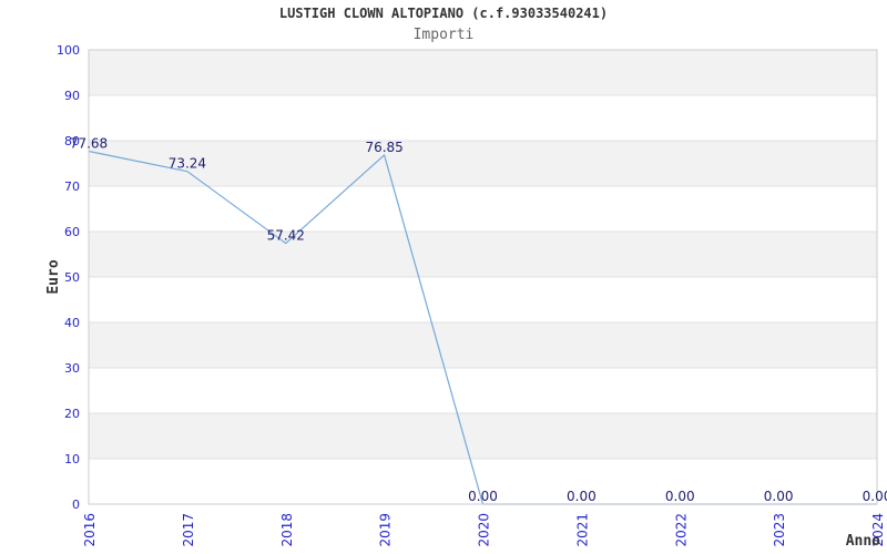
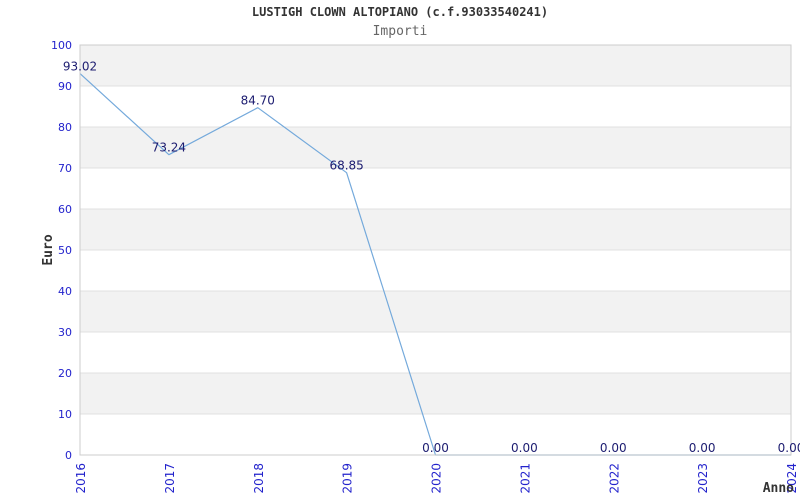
2016: 77.68 -> 93.02
2018: 57.42 -> 84.70
2019: 76.85 -> 68.85
